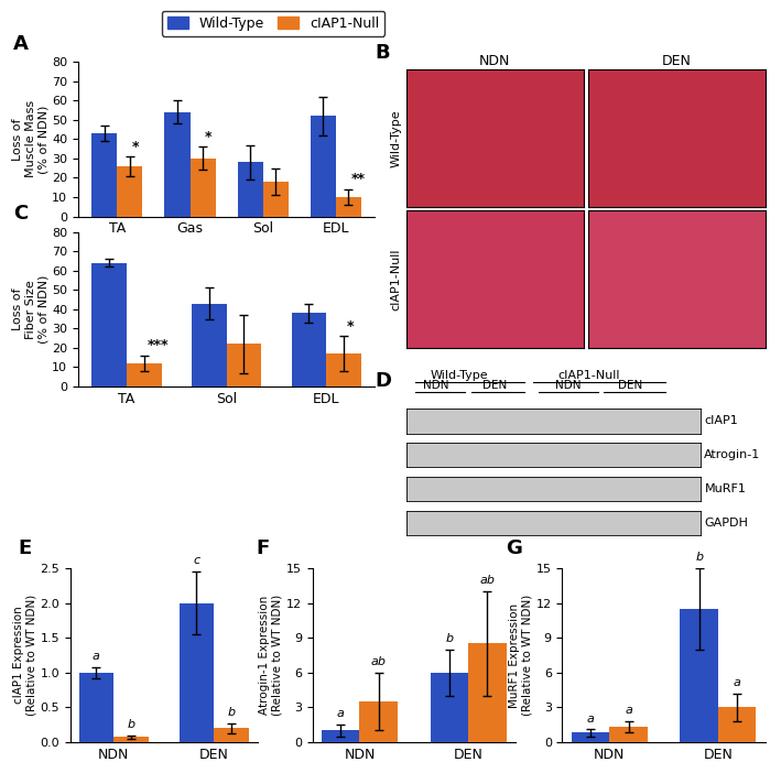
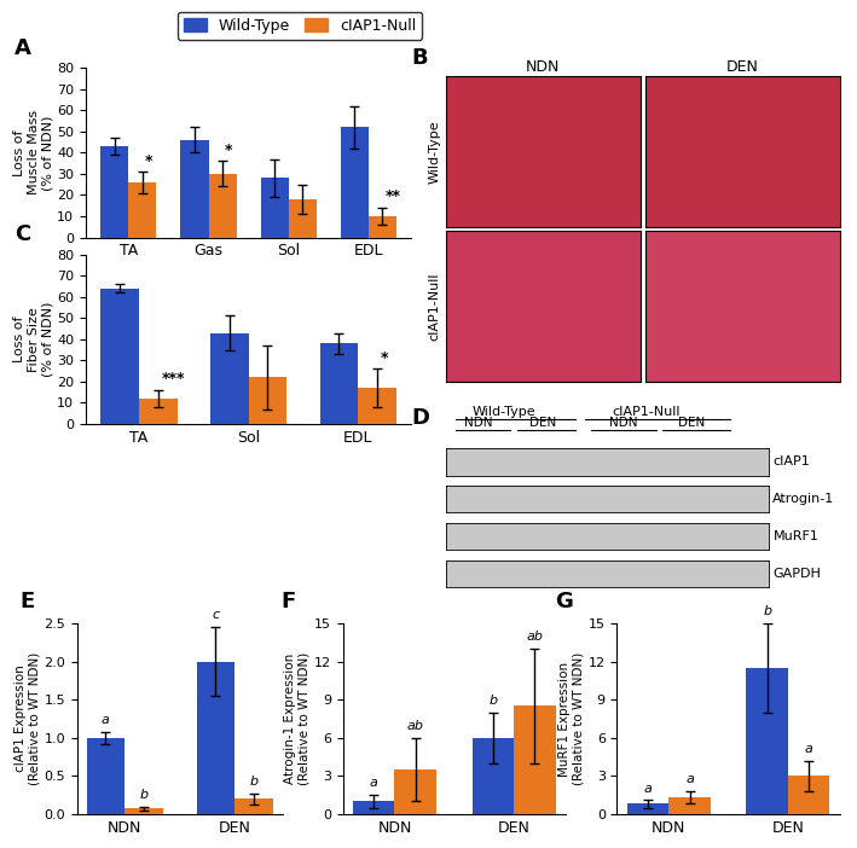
Wild-Type/Gas: 54 -> 46
